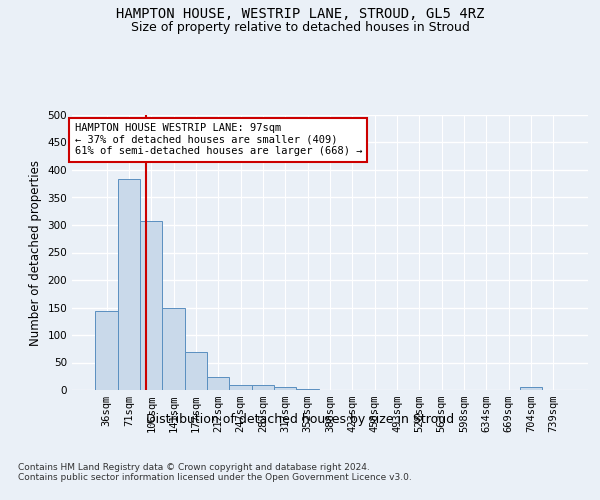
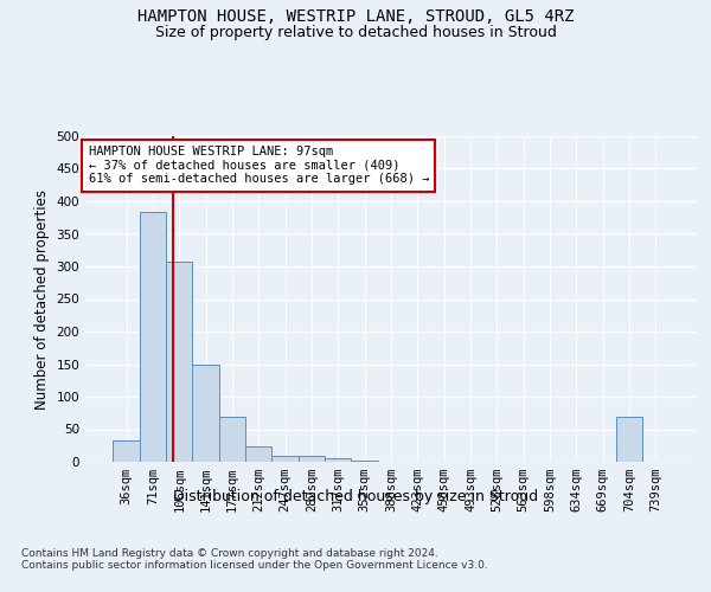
36sqm: 144 -> 32
704sqm: 5 -> 70
